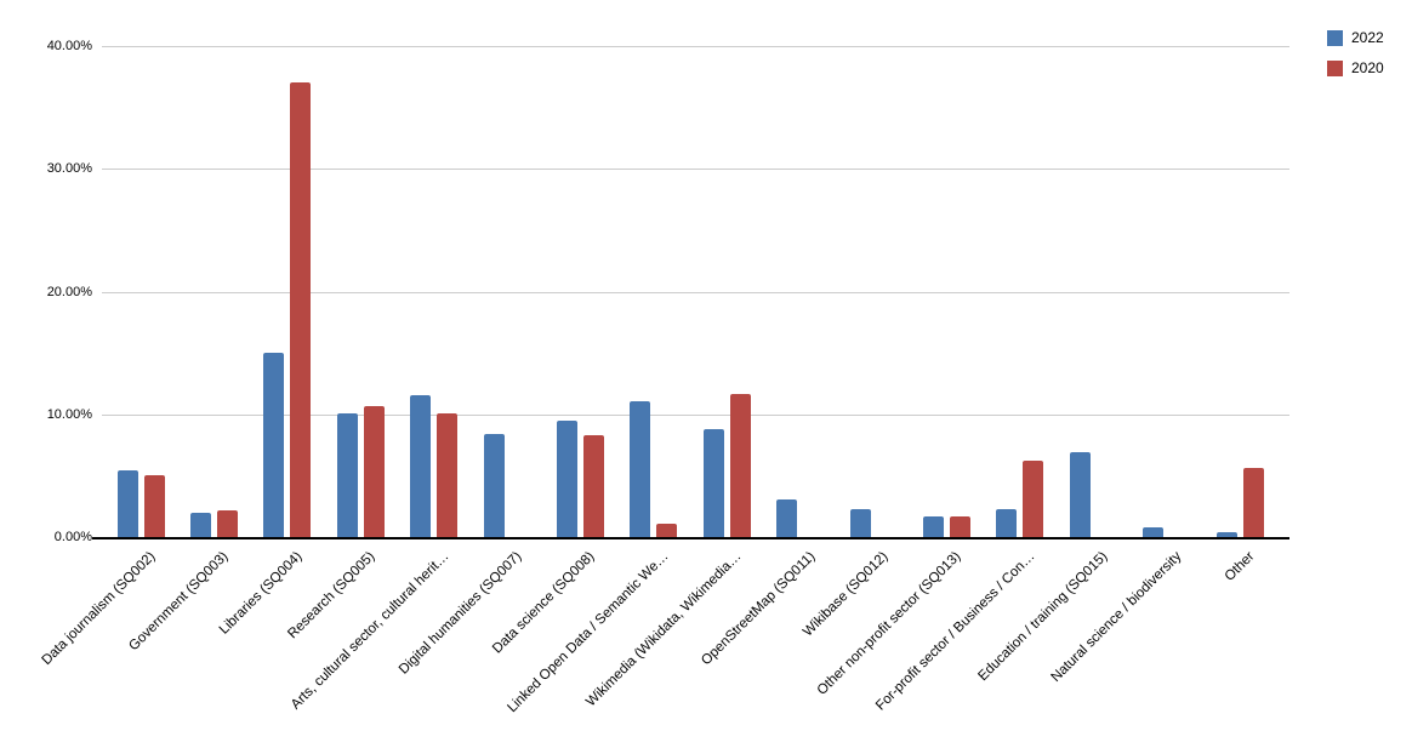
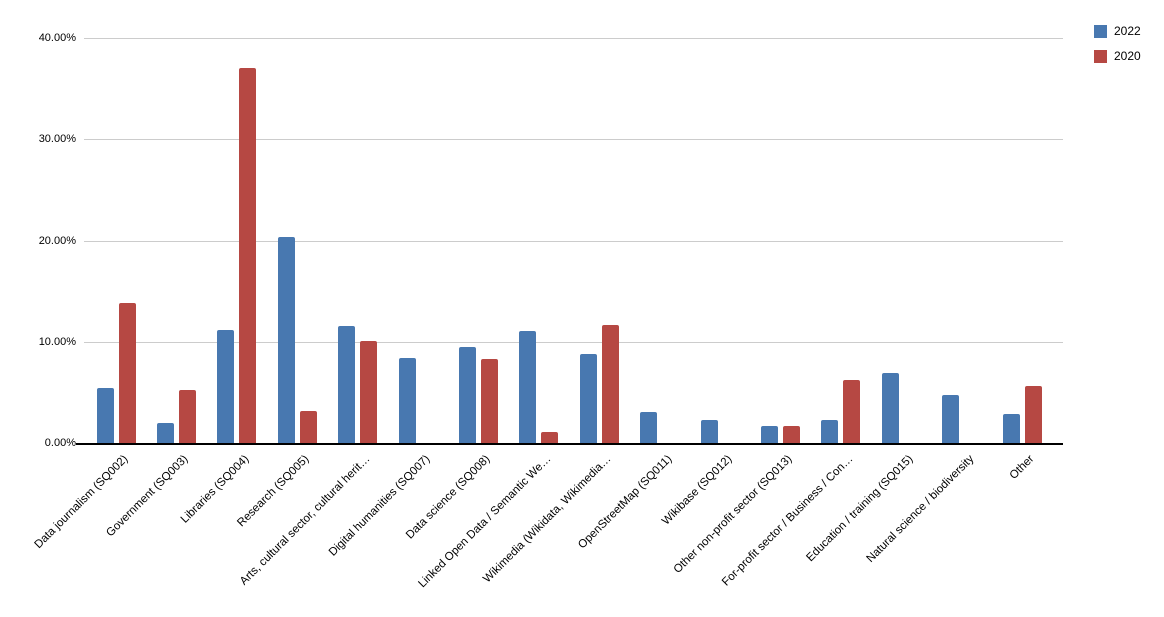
2020/Data journalism (SQ002): 5.0% -> 13.8%
2020/Government (SQ003): 2.2% -> 5.2%
2022/Libraries (SQ004): 15.0% -> 11.2%
2022/Research (SQ005): 10.1% -> 20.3%
2020/Research (SQ005): 10.7% -> 3.2%
2022/Natural science / biodiversity: 0.8% -> 4.7%
2022/Other: 0.4% -> 2.9%
